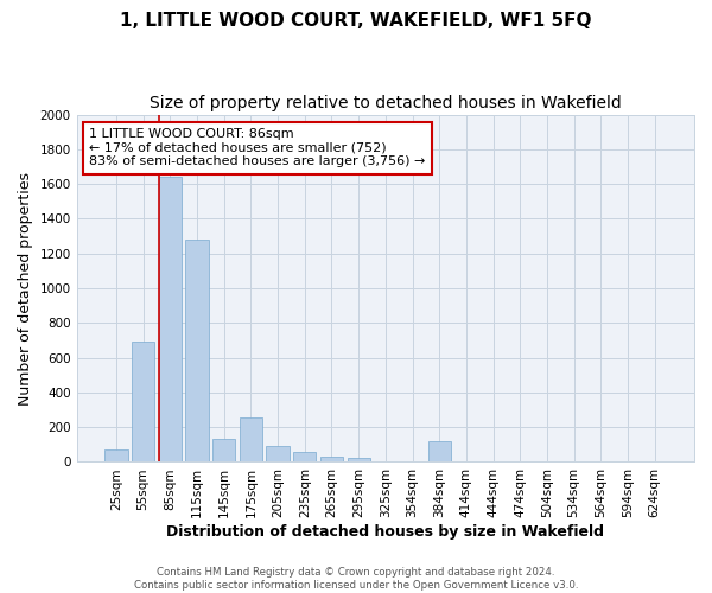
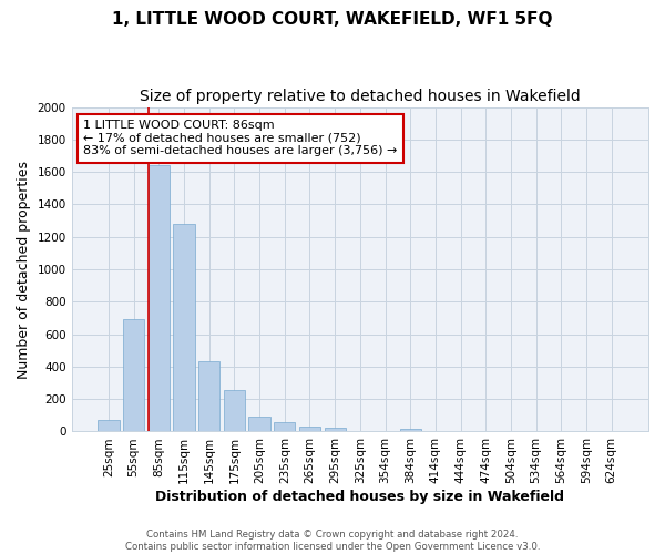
145sqm: 130 -> 430
384sqm: 120 -> 20
